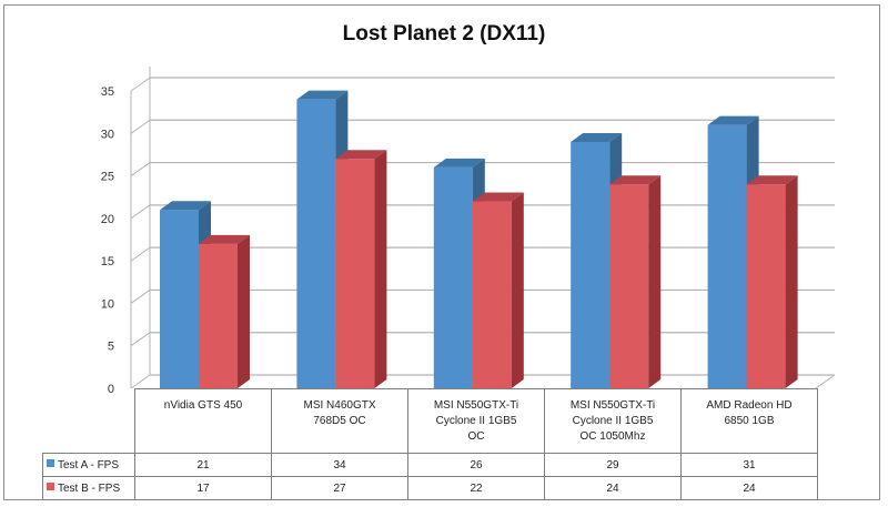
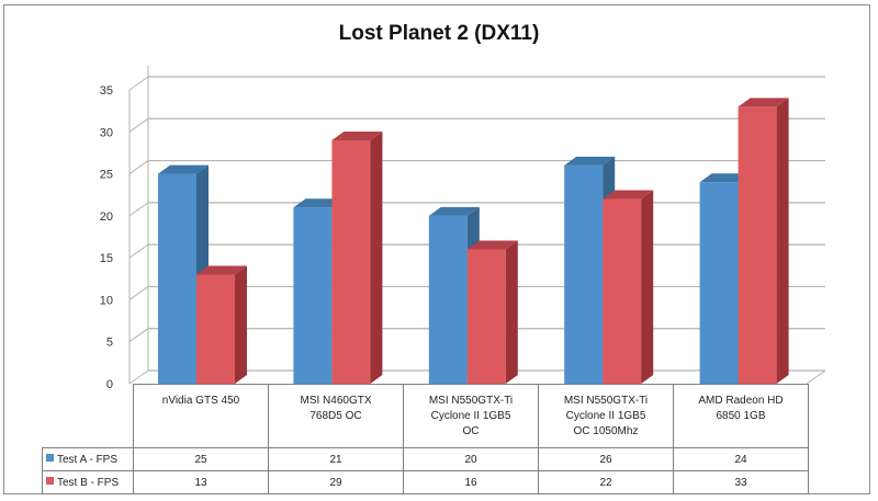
Test A - FPS/nVidia GTS 450: 21 -> 25
Test B - FPS/nVidia GTS 450: 17 -> 13
Test A - FPS/MSI N460GTX 768D5 OC: 34 -> 21
Test B - FPS/MSI N460GTX 768D5 OC: 27 -> 29
Test A - FPS/MSI N550GTX-Ti Cyclone II 1GB5 OC: 26 -> 20
Test B - FPS/MSI N550GTX-Ti Cyclone II 1GB5 OC: 22 -> 16
Test A - FPS/MSI N550GTX-Ti Cyclone II 1GB5 OC 1050Mhz: 29 -> 26
Test B - FPS/MSI N550GTX-Ti Cyclone II 1GB5 OC 1050Mhz: 24 -> 22
Test A - FPS/AMD Radeon HD 6850 1GB: 31 -> 24
Test B - FPS/AMD Radeon HD 6850 1GB: 24 -> 33
